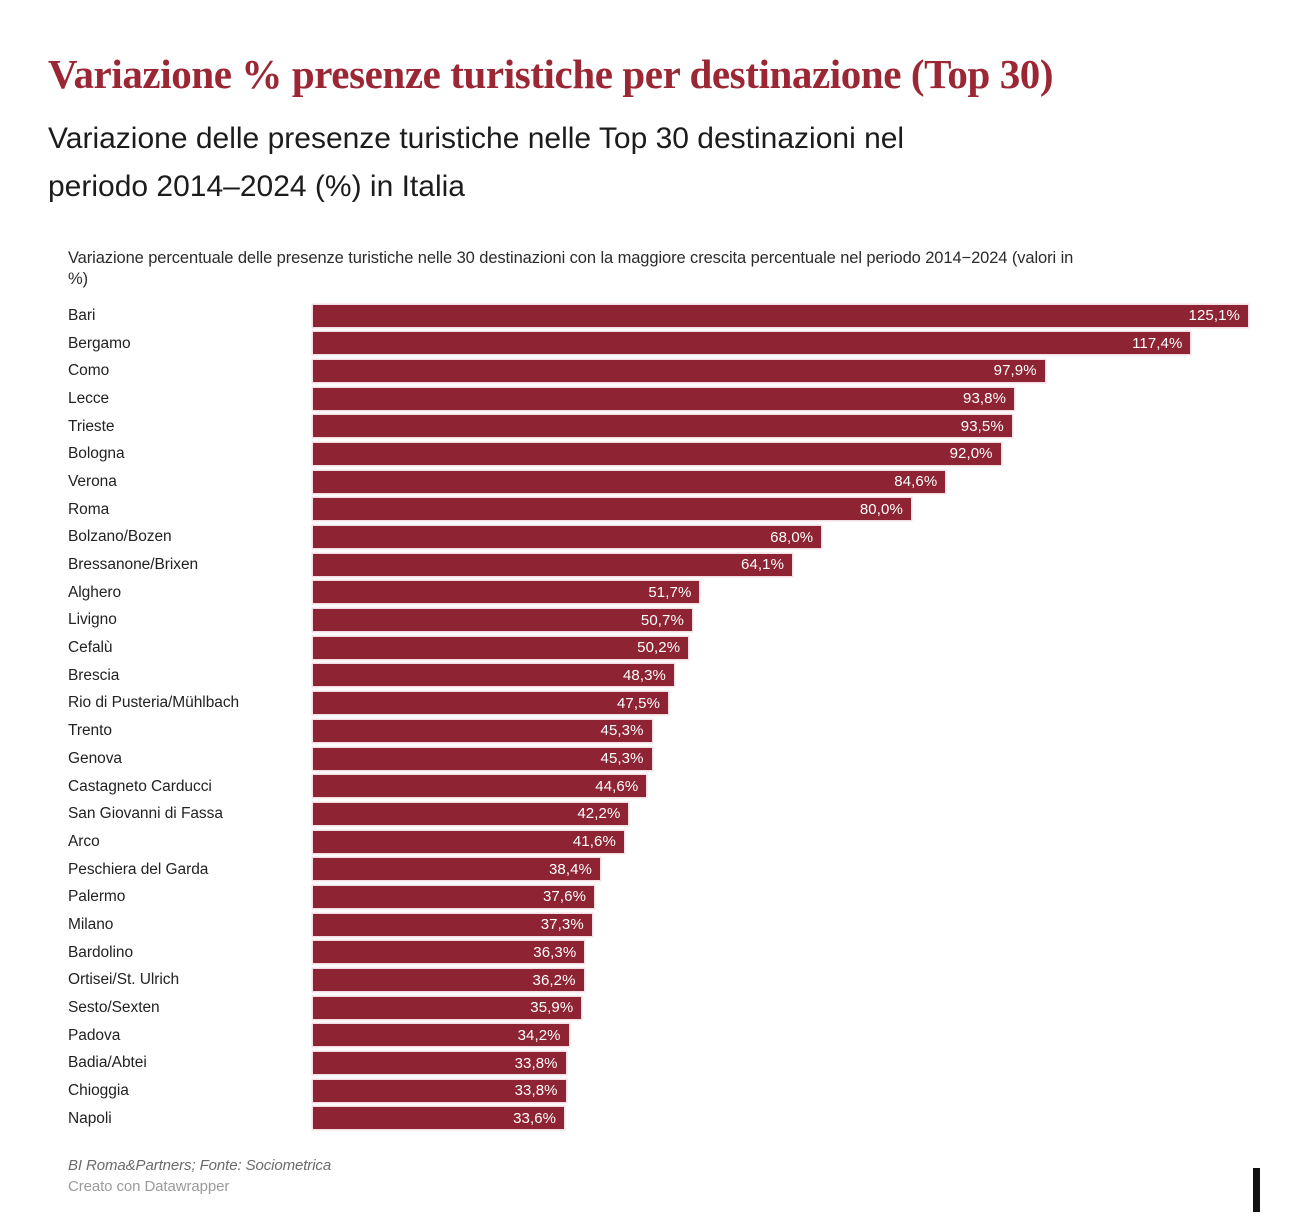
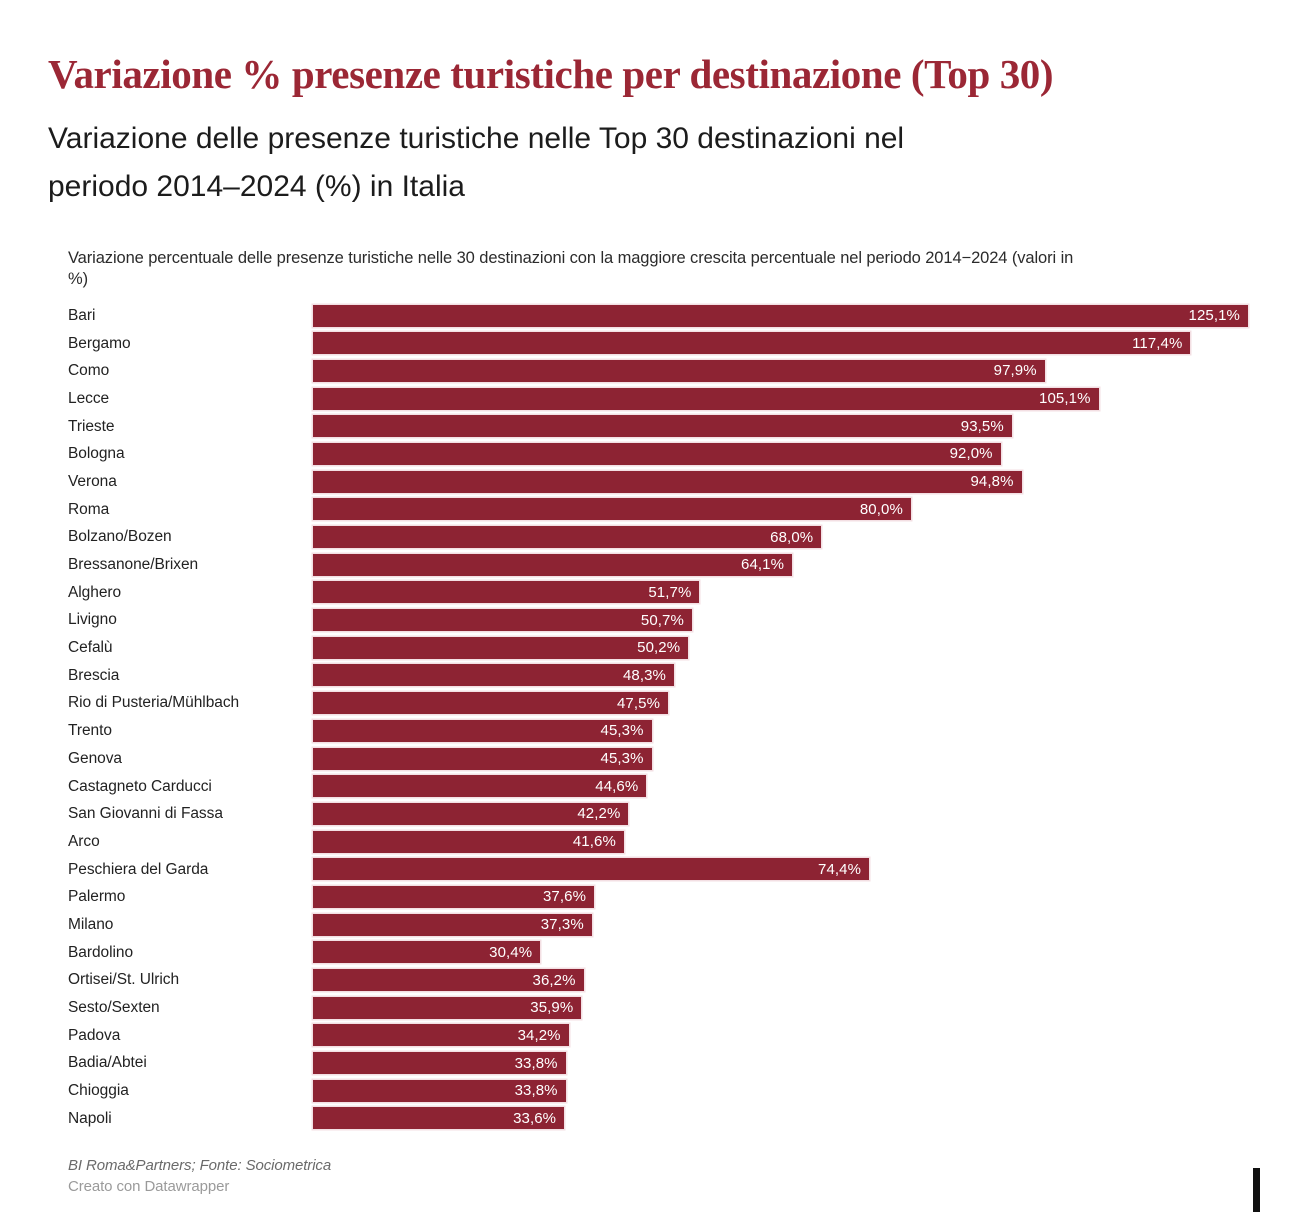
Lecce: 93,8% -> 105,1%
Verona: 84,6% -> 94,8%
Peschiera del Garda: 38,4% -> 74,4%
Bardolino: 36,3% -> 30,4%
